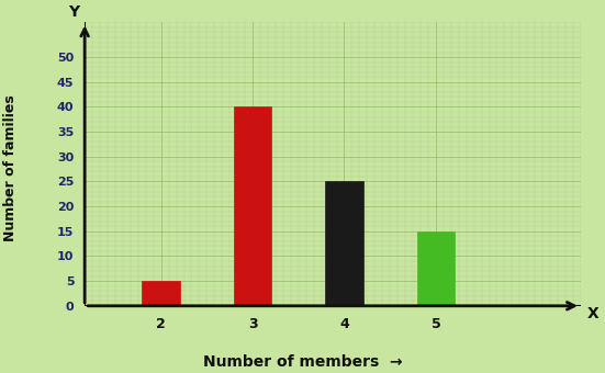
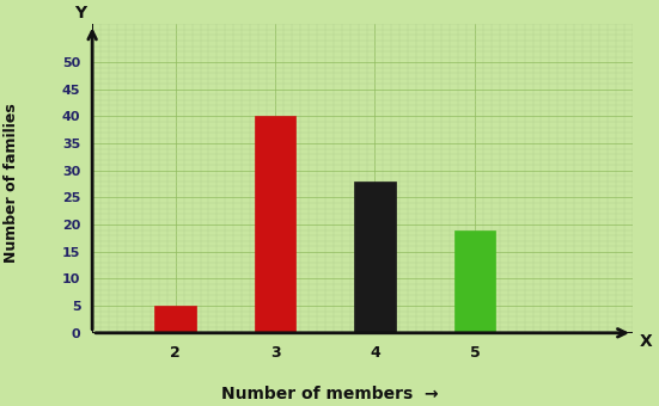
4: 25 -> 28
5: 15 -> 19
